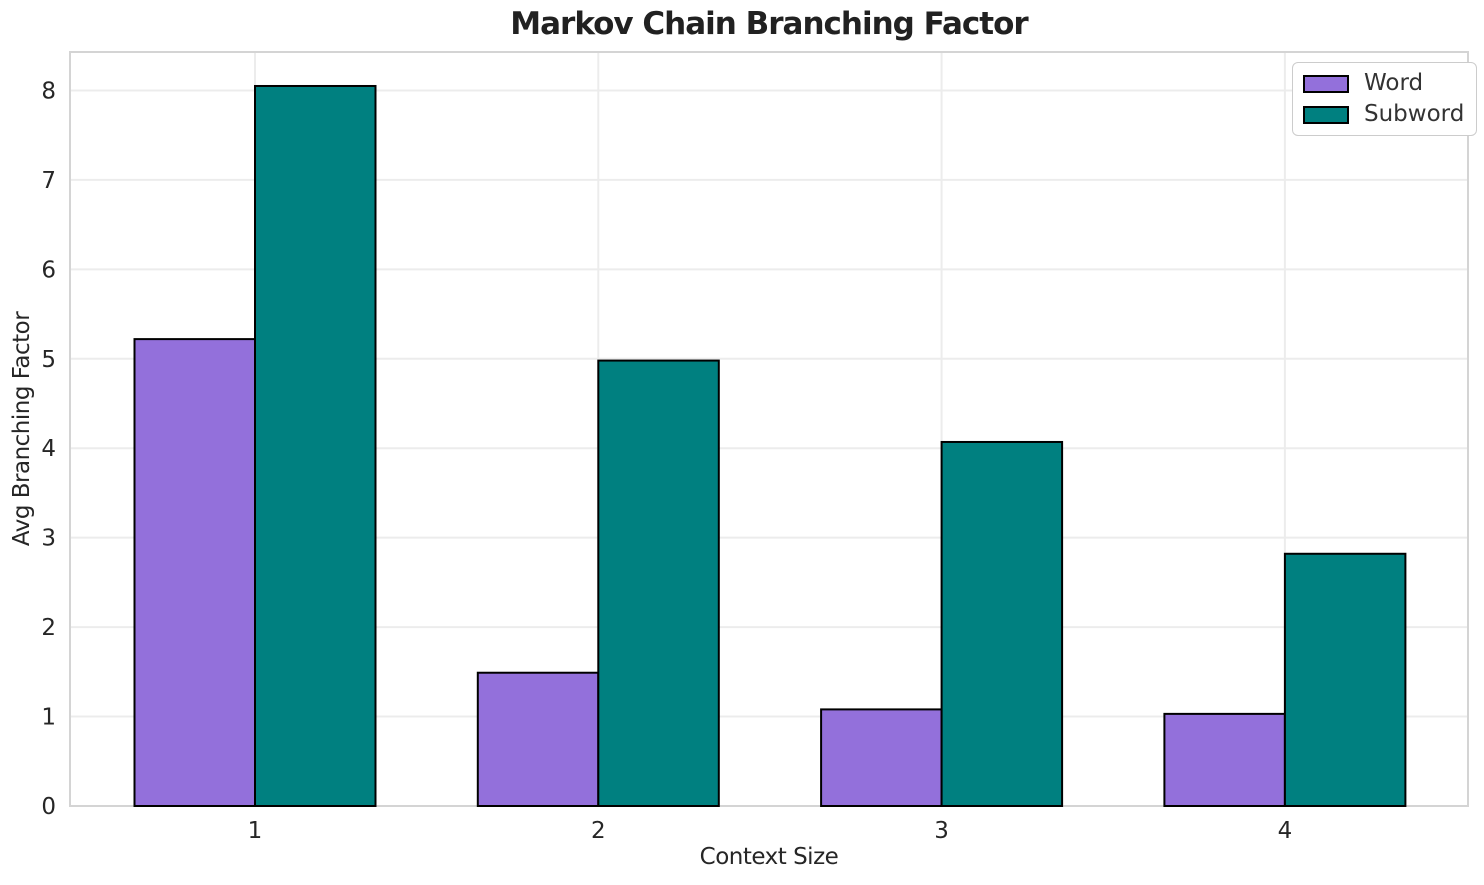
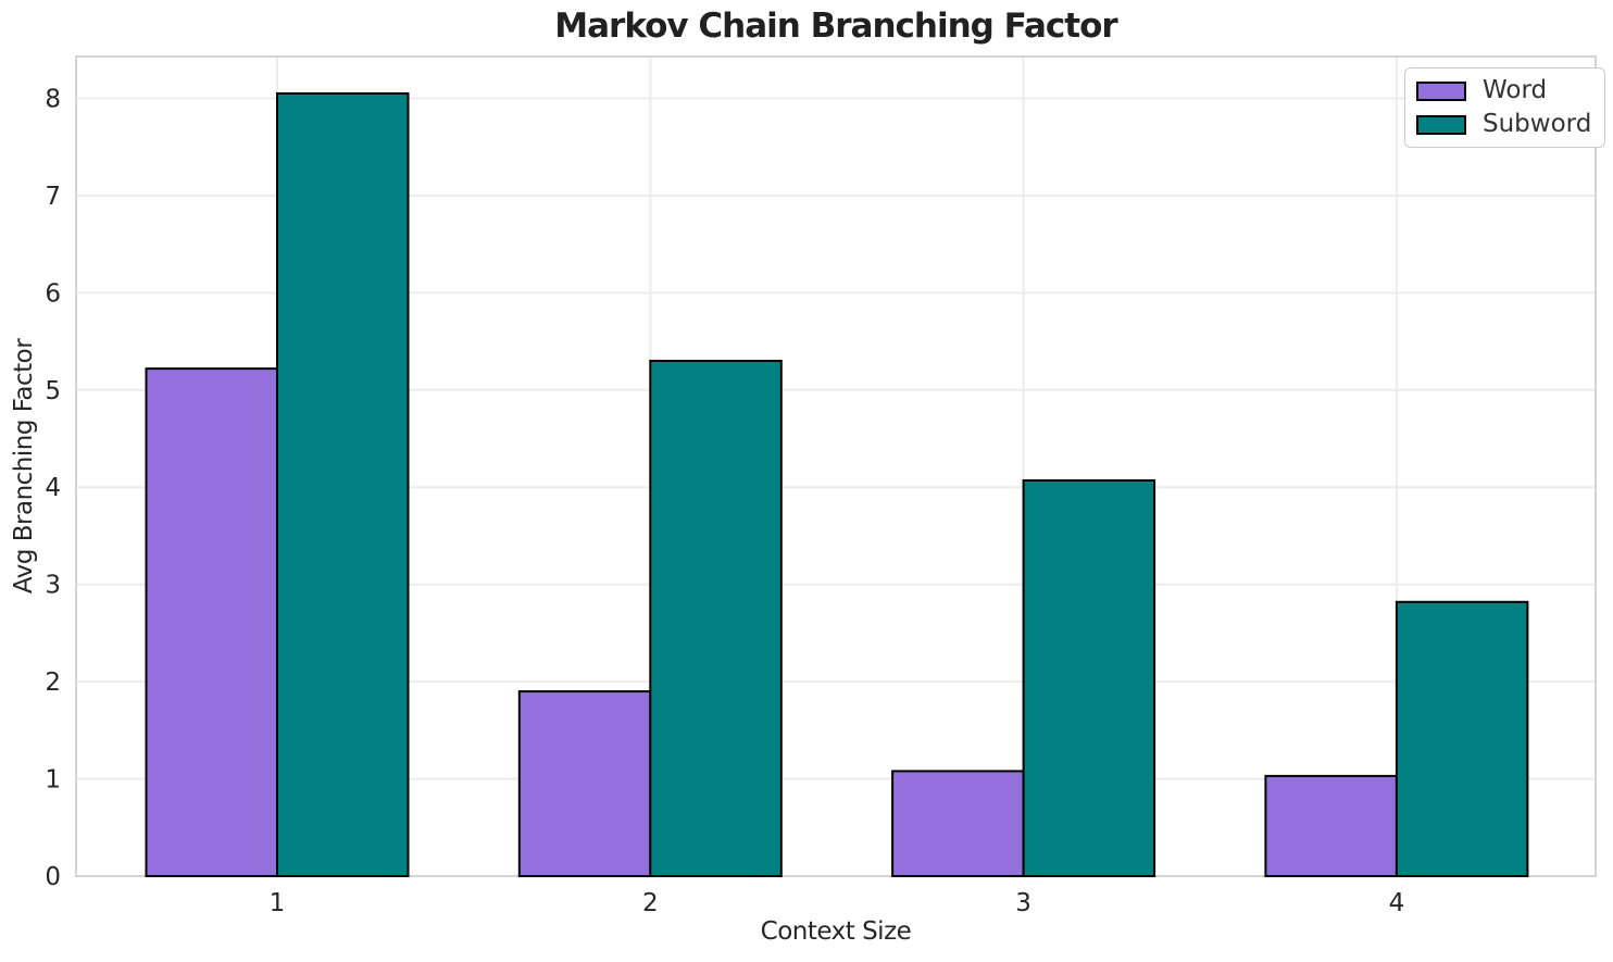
Word/2: 1.5 -> 1.9
Subword/2: 5.0 -> 5.3
